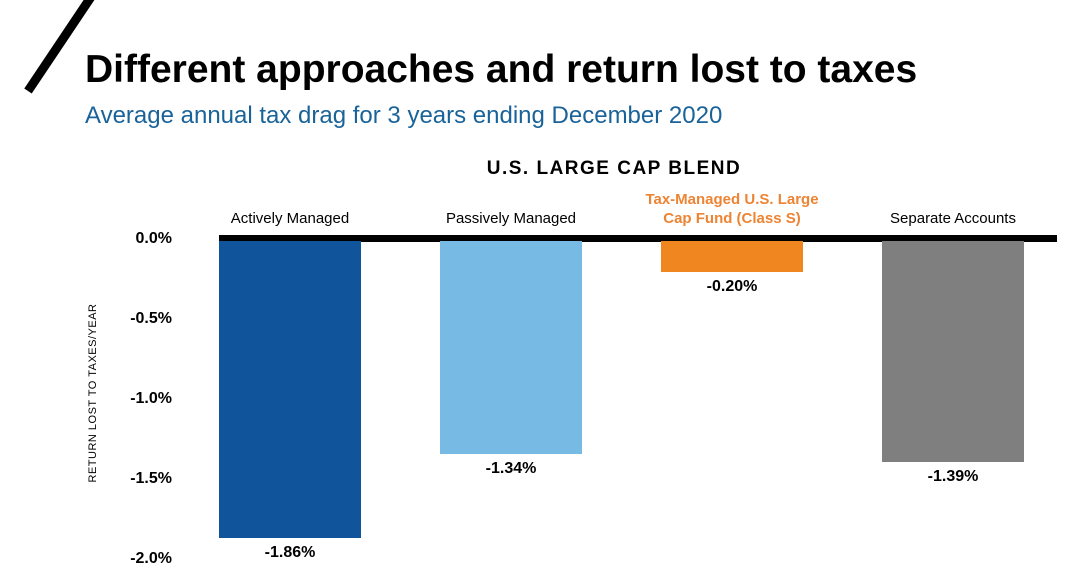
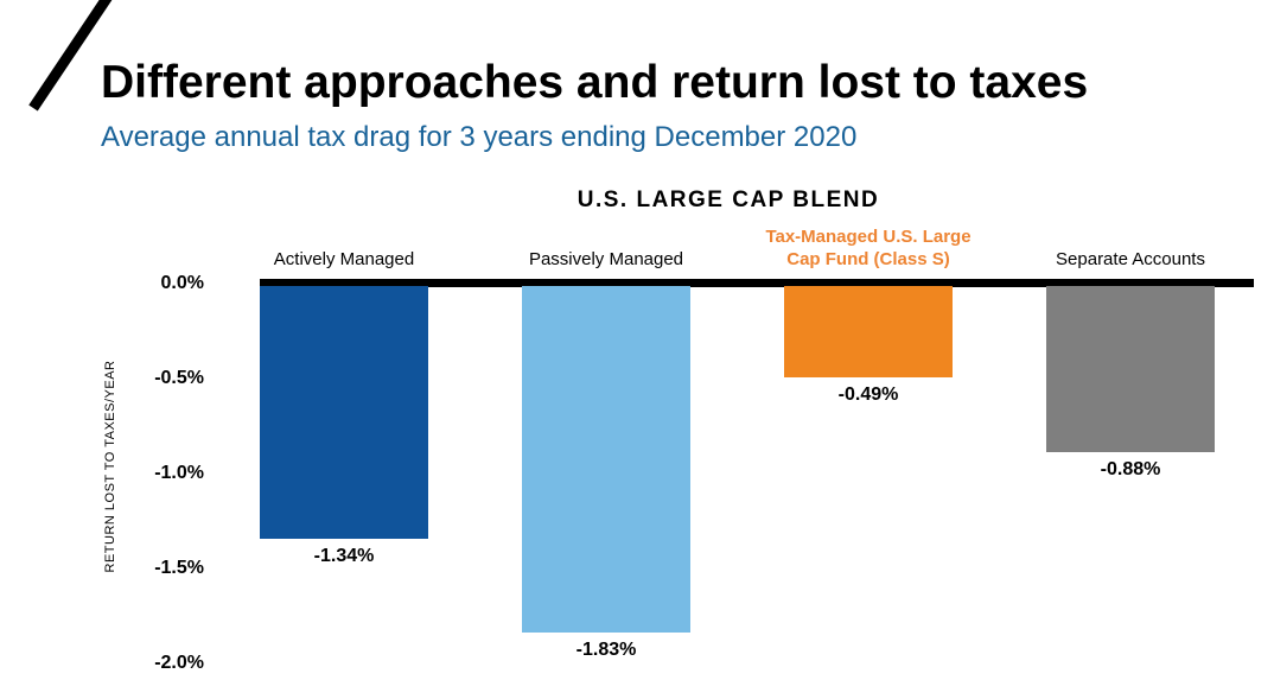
Actively Managed: -1.86% -> -1.34%
Passively Managed: -1.34% -> -1.83%
Tax-Managed U.S. Large Cap Fund (Class S): -0.20% -> -0.49%
Separate Accounts: -1.39% -> -0.88%
